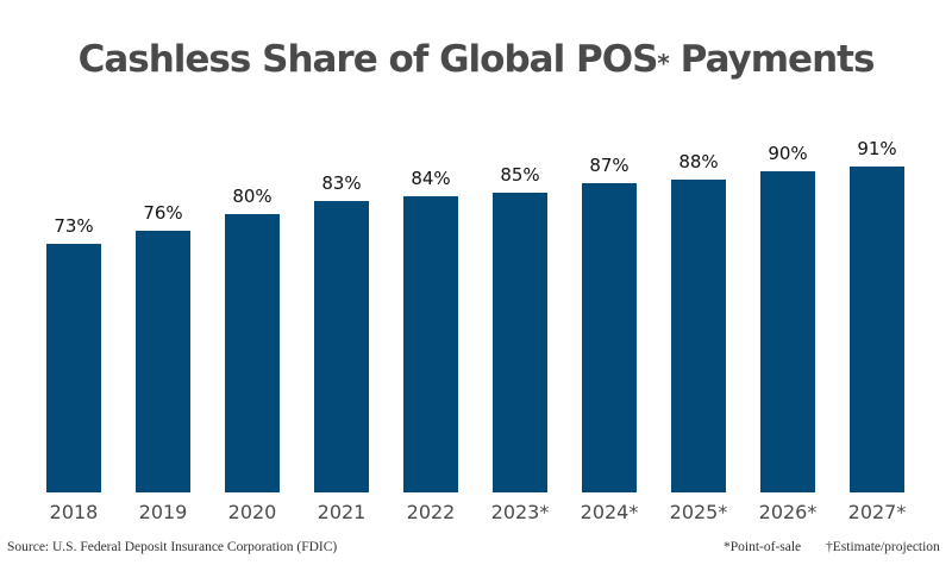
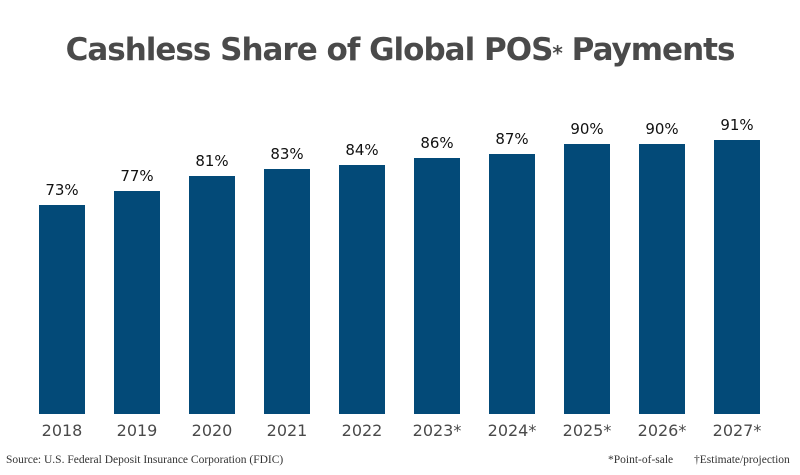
2019: 76% -> 77%
2020: 80% -> 81%
2023*: 85% -> 86%
2025*: 88% -> 90%
